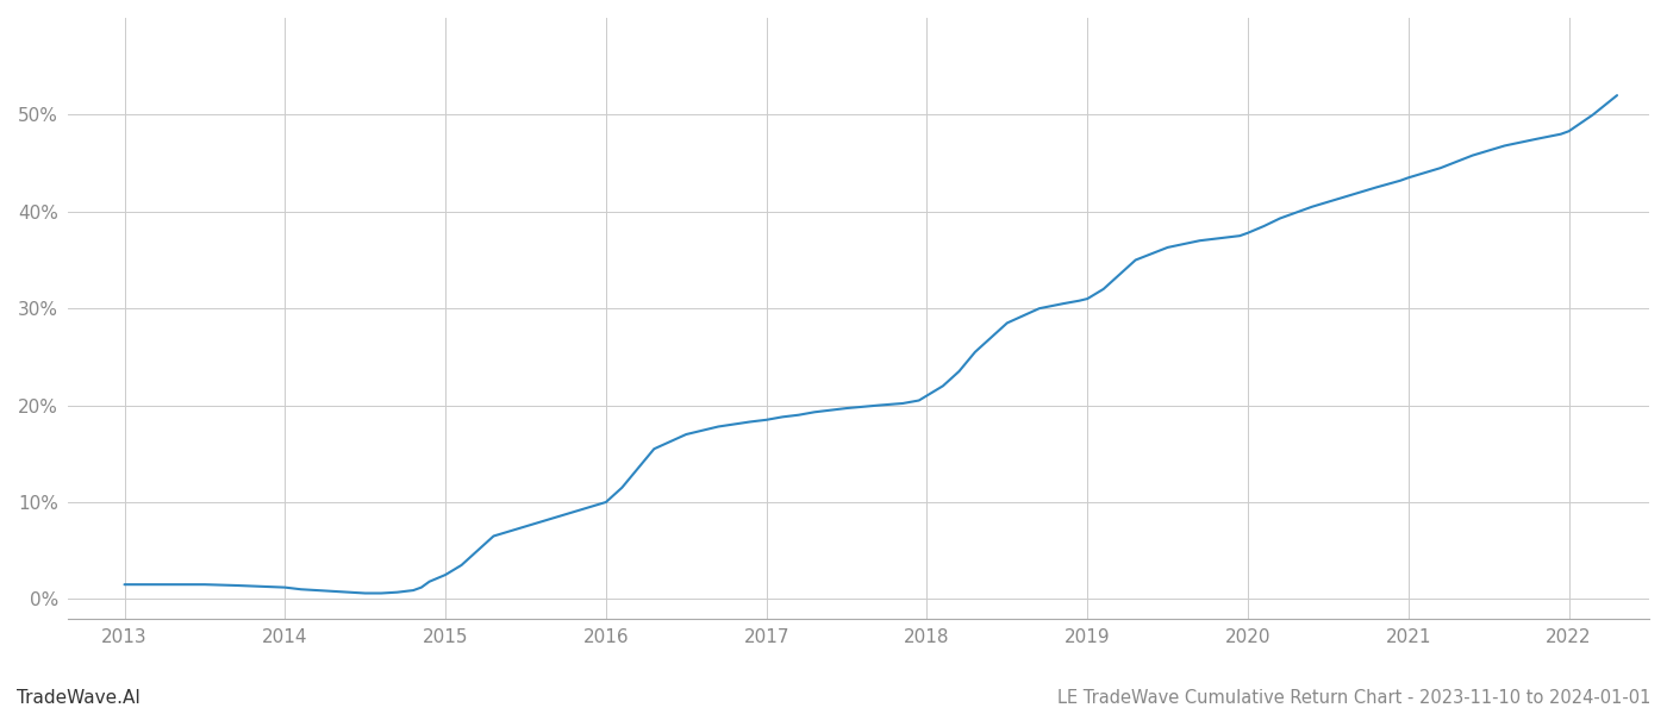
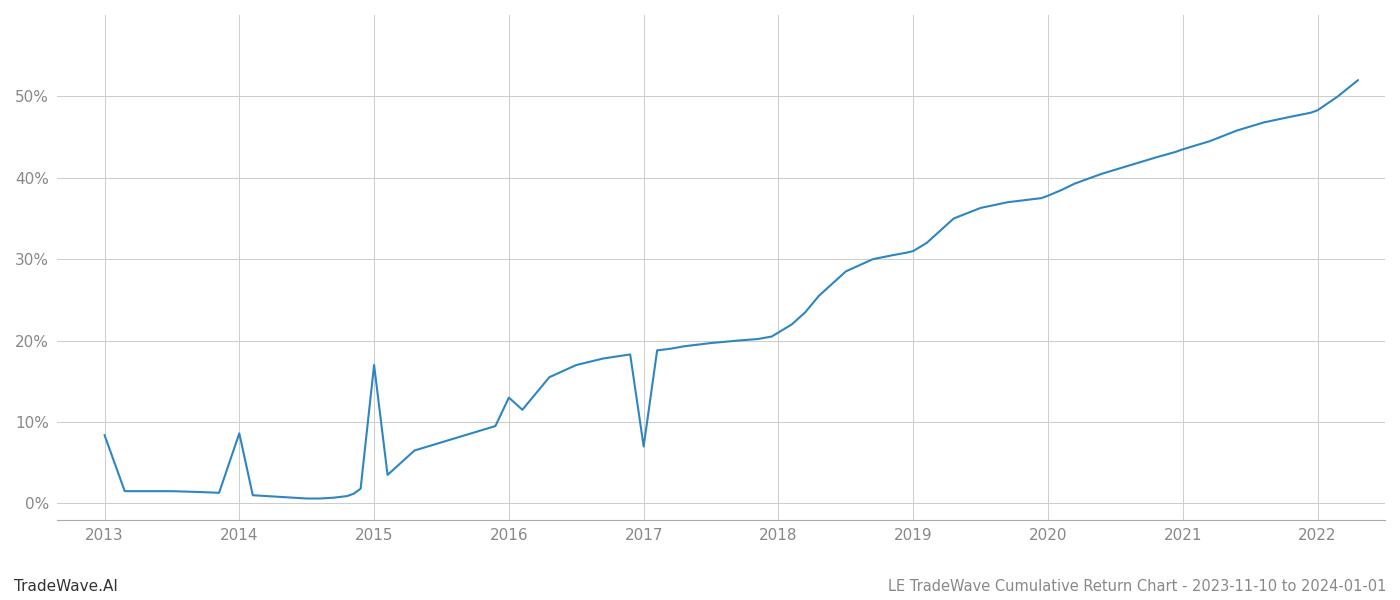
2013: 1.5% -> 8.4%
2014: 1.2% -> 8.6%
2015: 2.5% -> 17.0%
2016: 10.0% -> 13.0%
2017: 18.5% -> 7.0%
